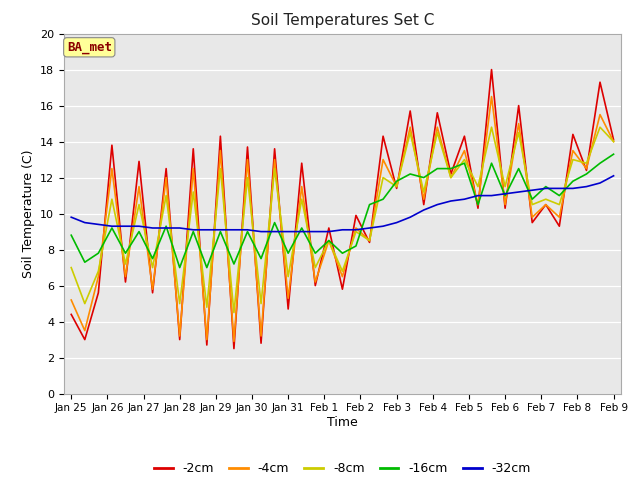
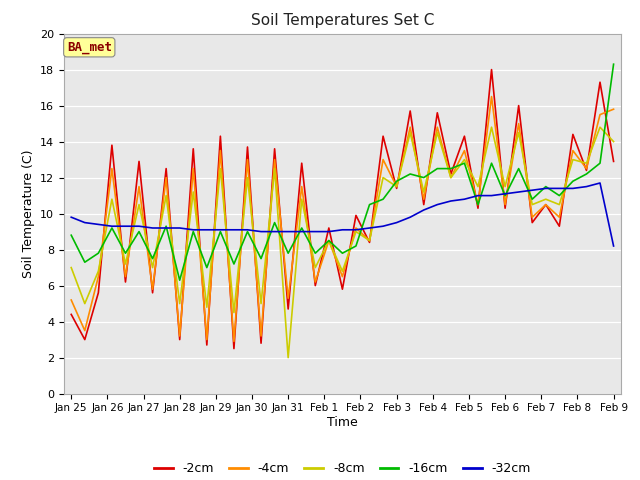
-16cm/Jan 28: 7.0 -> 6.3
-8cm/Jan 31: 6.5 -> 2.0
-2cm/Feb 9: 14.1 -> 12.9
-4cm/Feb 9: 14.0 -> 15.8
-16cm/Feb 9: 13.3 -> 18.3
-32cm/Feb 9: 12.1 -> 8.2
